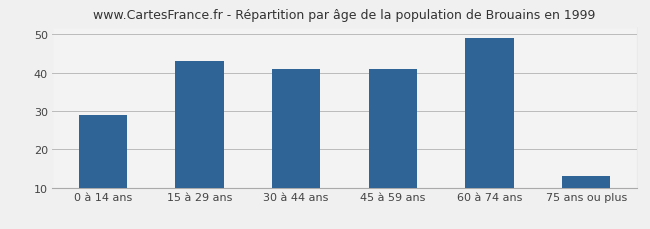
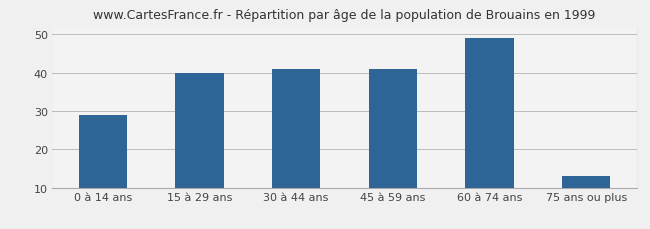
15 à 29 ans: 43 -> 40
